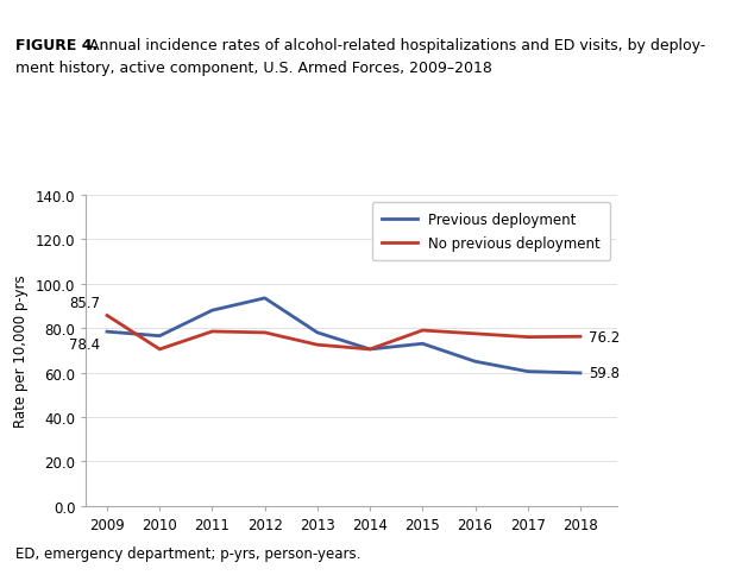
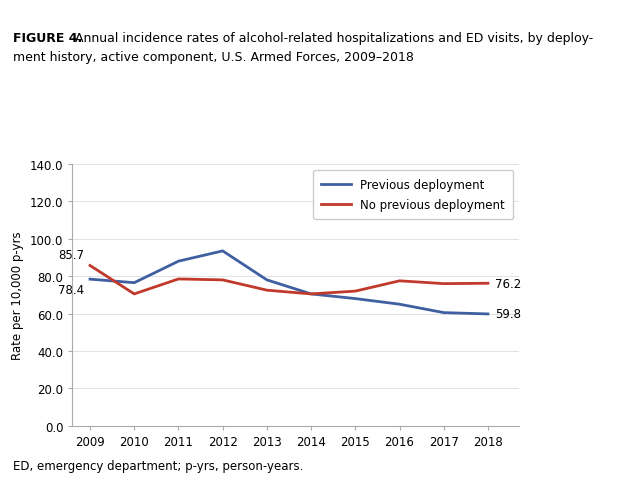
Previous deployment/2015: 73 -> 68
No previous deployment/2015: 79 -> 72
